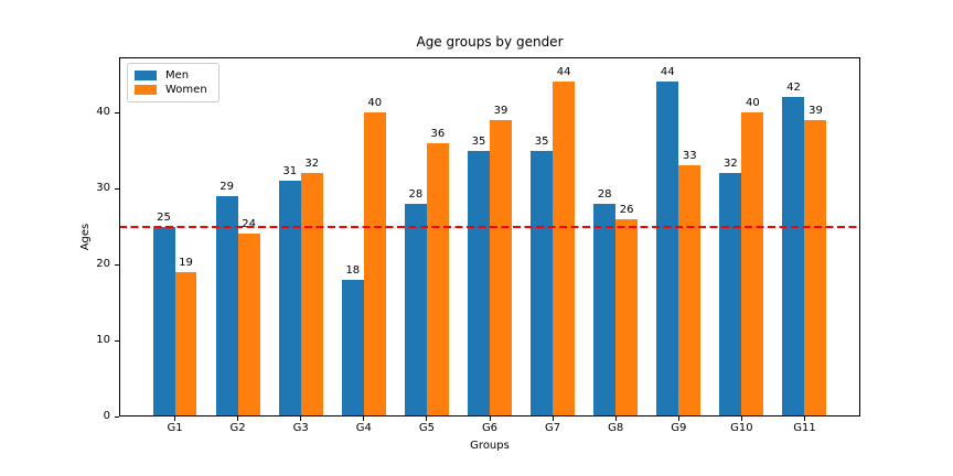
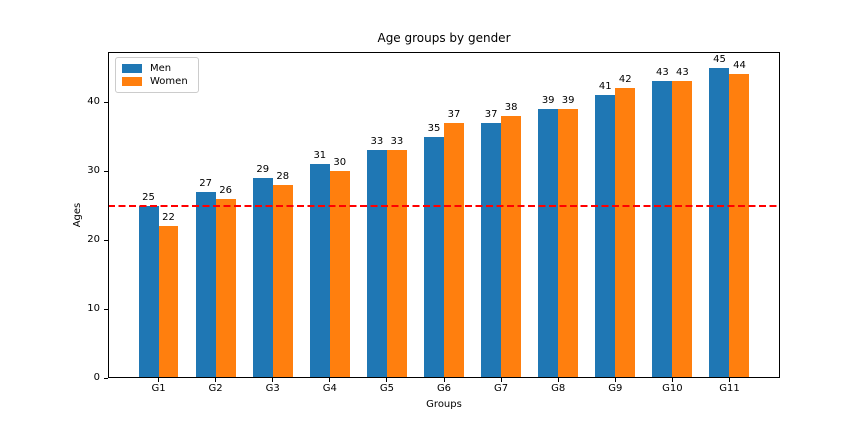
Women/G1: 19 -> 22
Men/G2: 29 -> 27
Women/G2: 24 -> 26
Men/G3: 31 -> 29
Women/G3: 32 -> 28
Men/G4: 18 -> 31
Women/G4: 40 -> 30
Men/G5: 28 -> 33
Women/G5: 36 -> 33
Women/G6: 39 -> 37
Men/G7: 35 -> 37
Women/G7: 44 -> 38
Men/G8: 28 -> 39
Women/G8: 26 -> 39
Men/G9: 44 -> 41
Women/G9: 33 -> 42
Men/G10: 32 -> 43
Women/G10: 40 -> 43
Men/G11: 42 -> 45
Women/G11: 39 -> 44
